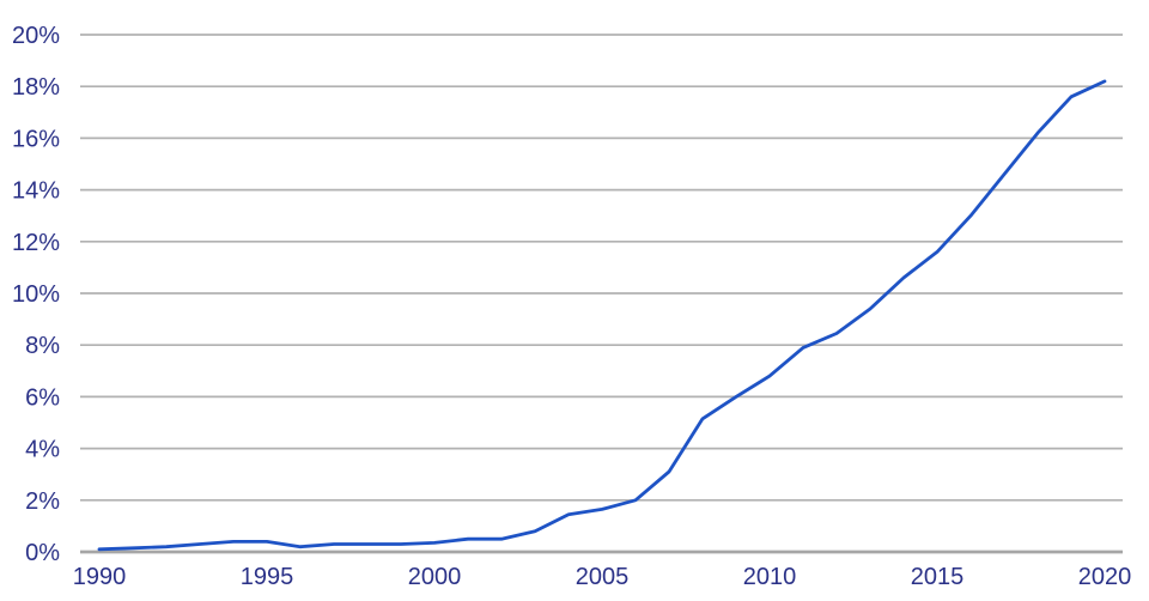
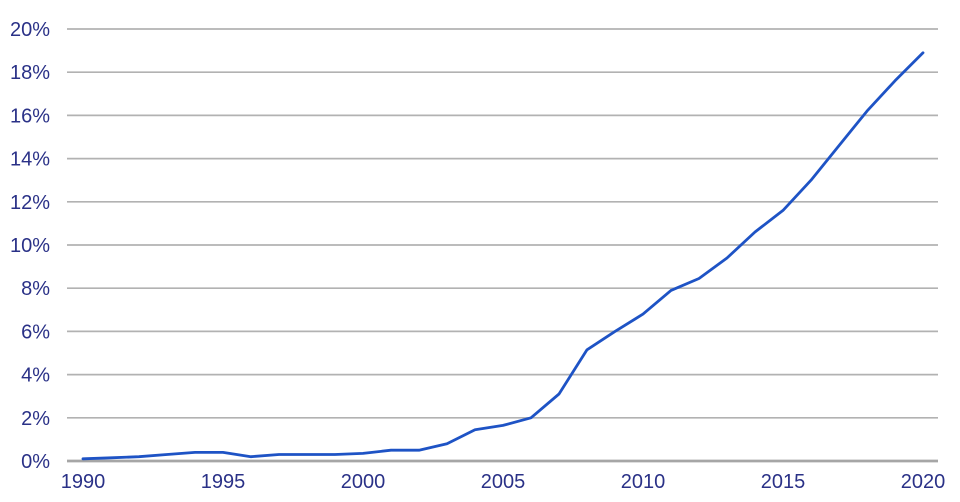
2020: 18.2% -> 18.9%
